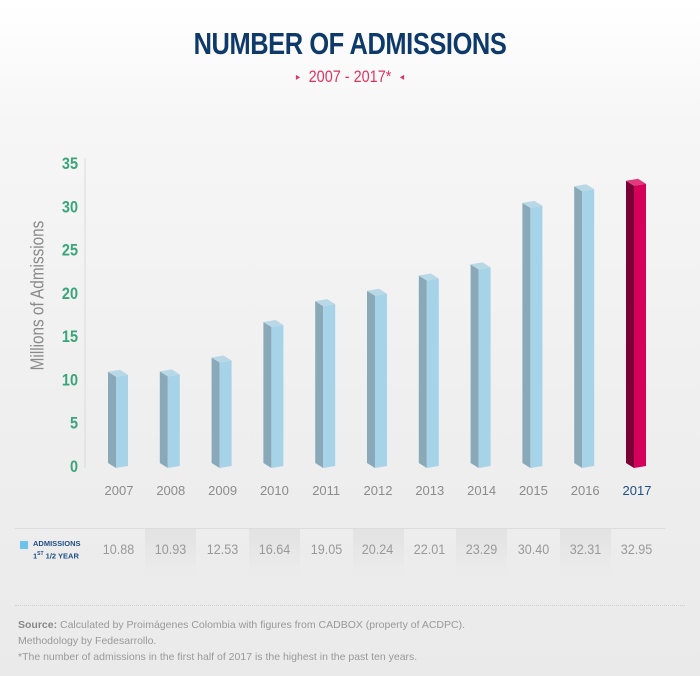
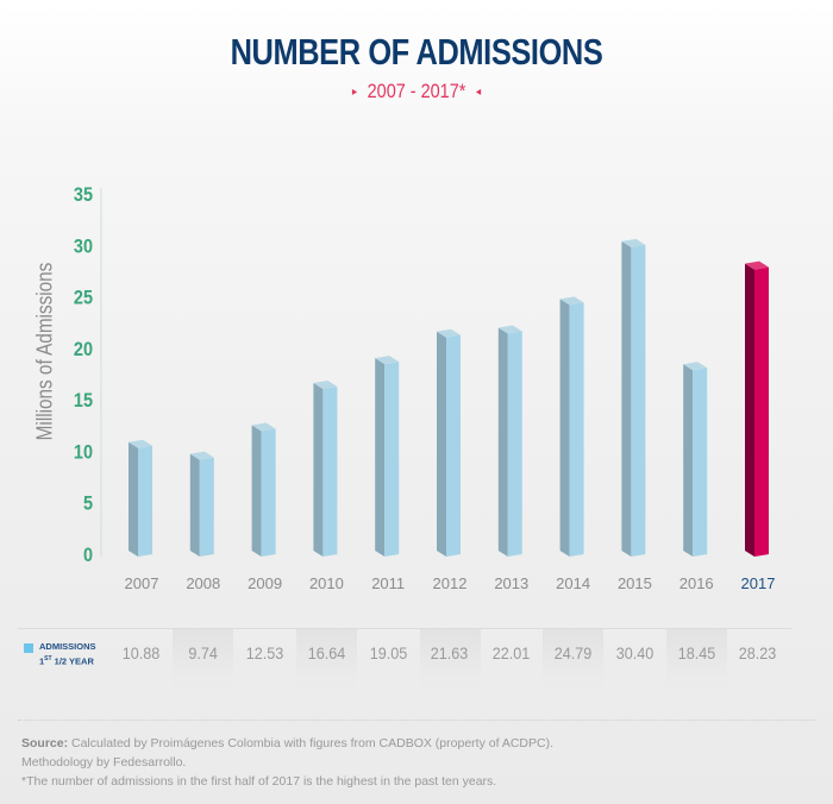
2008: 10.93 -> 9.74
2012: 20.24 -> 21.63
2014: 23.29 -> 24.79
2016: 32.31 -> 18.45
2017: 32.95 -> 28.23
